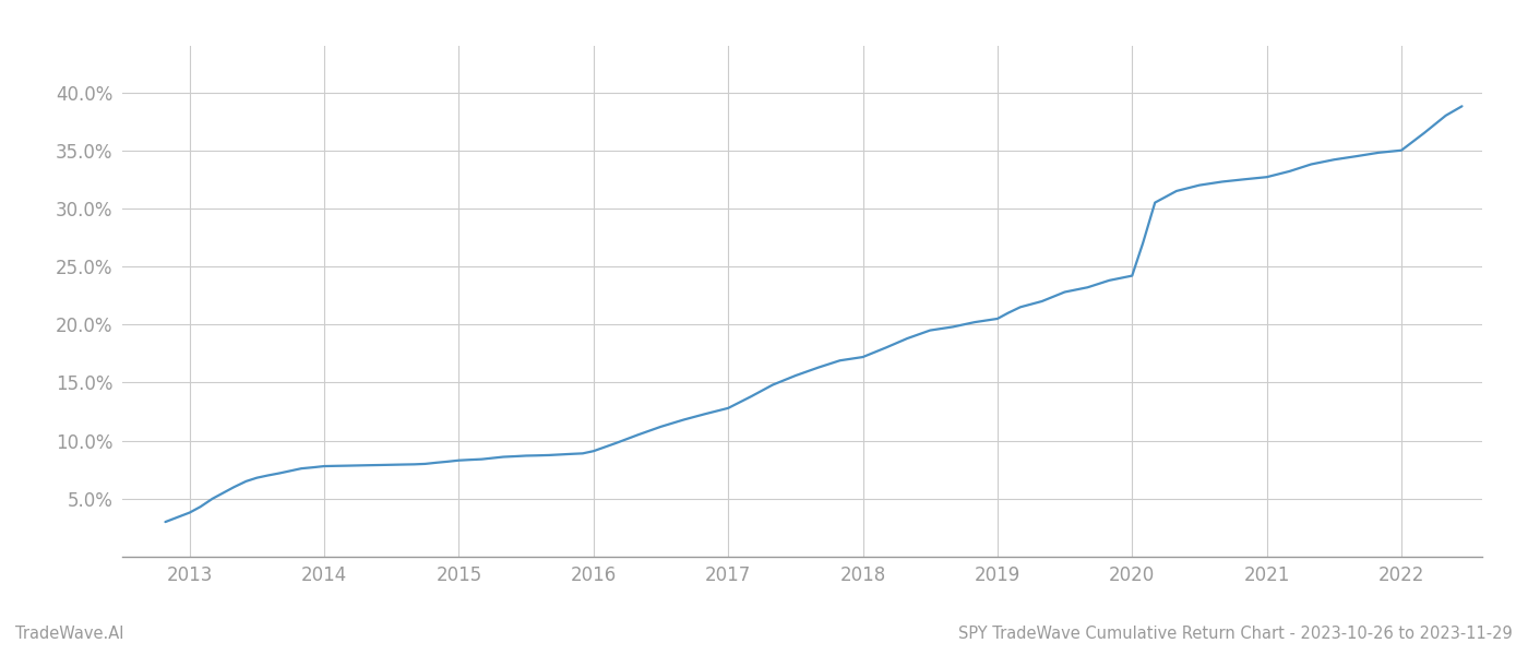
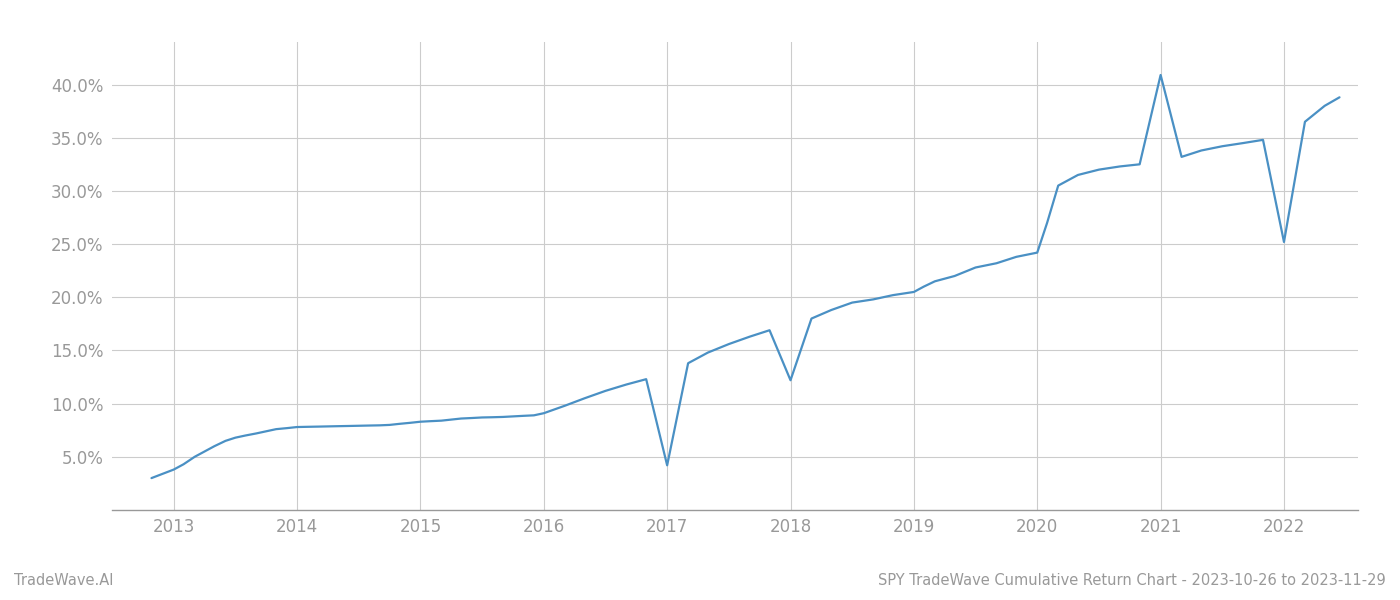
2017: 12.8% -> 4.2%
2018: 17.2% -> 12.2%
2021: 32.7% -> 40.9%
2022: 35.0% -> 25.2%
